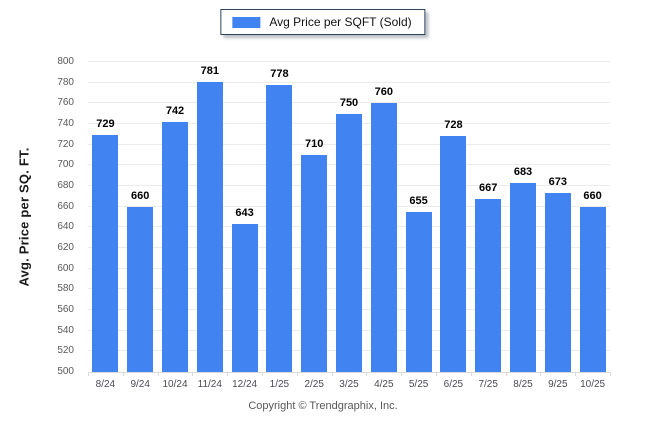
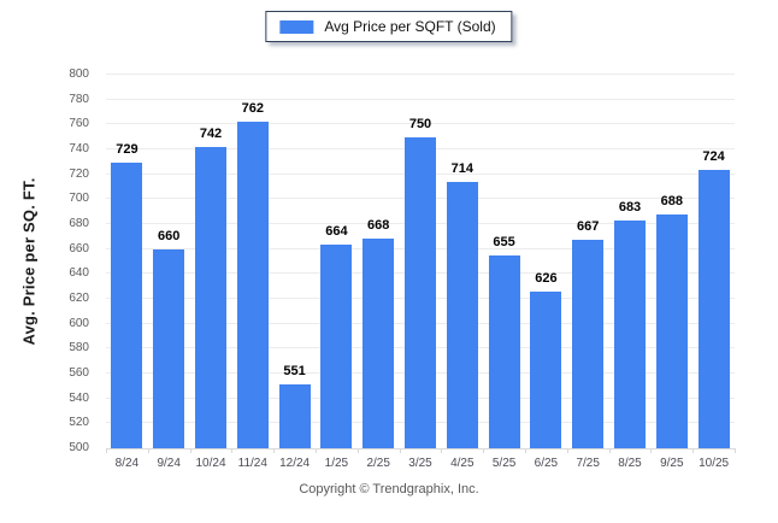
11/24: 781 -> 762
12/24: 643 -> 551
1/25: 778 -> 664
2/25: 710 -> 668
4/25: 760 -> 714
6/25: 728 -> 626
9/25: 673 -> 688
10/25: 660 -> 724
